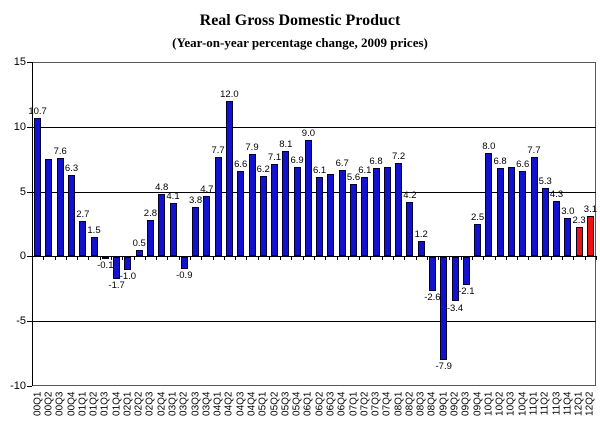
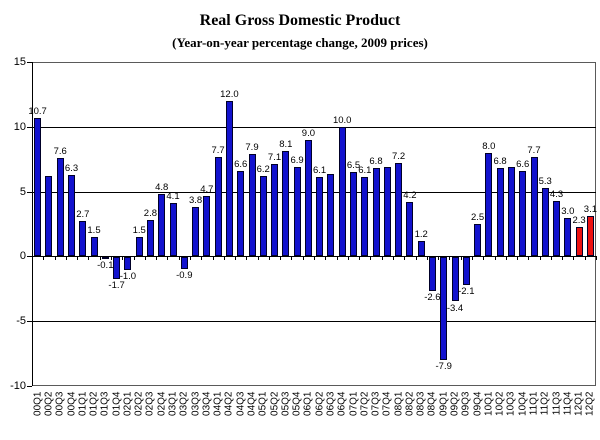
00Q2: 7.5 -> 6.2
02Q2: 0.5 -> 1.5
06Q4: 6.7 -> 10.0
07Q1: 5.6 -> 6.5
